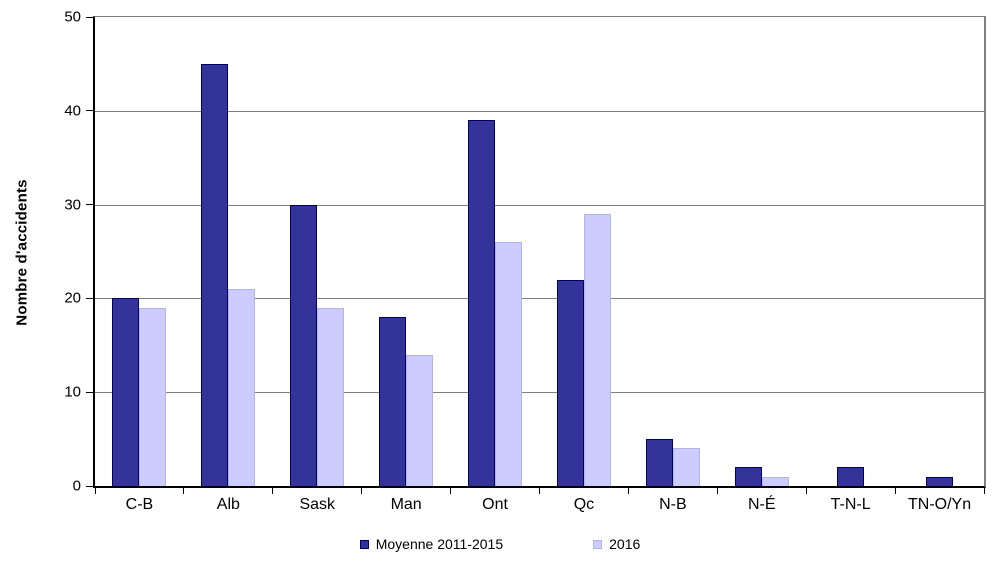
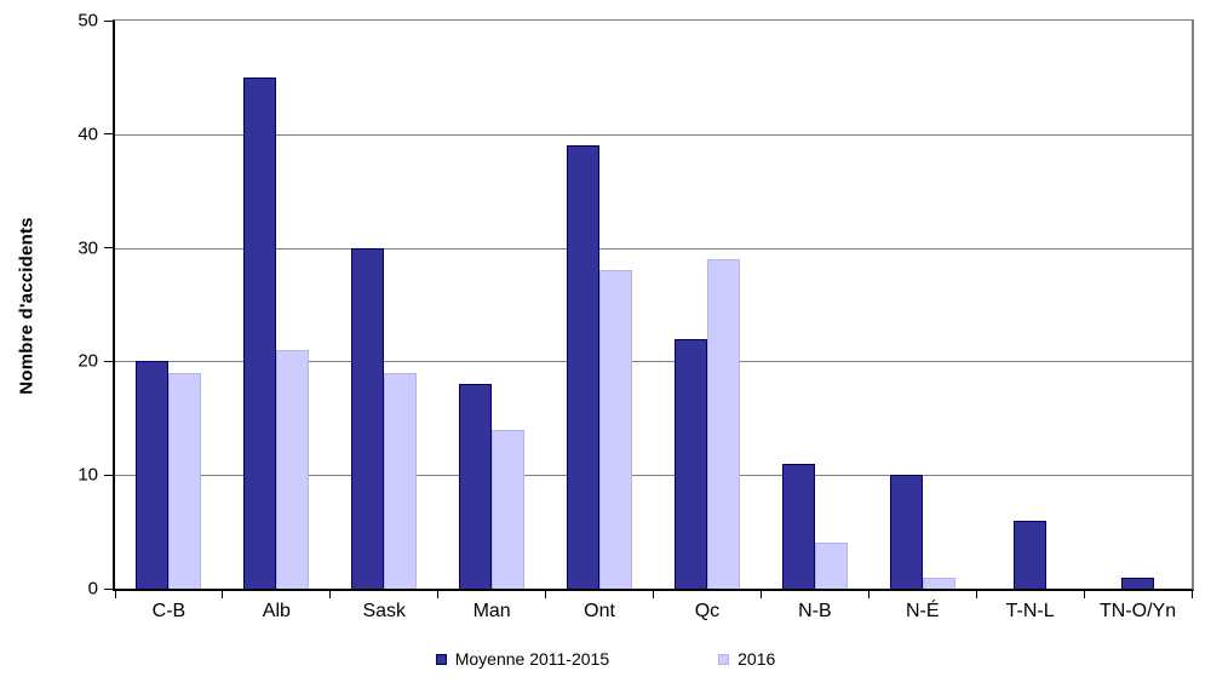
2016/Ont: 26 -> 28
Moyenne 2011-2015/N-B: 5 -> 11
Moyenne 2011-2015/N-É: 2 -> 10
Moyenne 2011-2015/T-N-L: 2 -> 6
